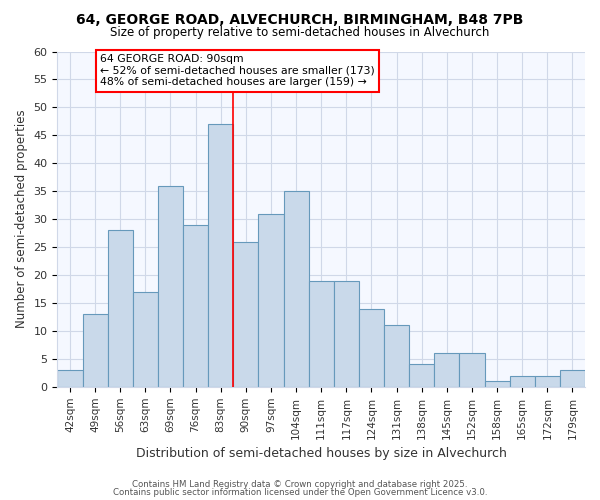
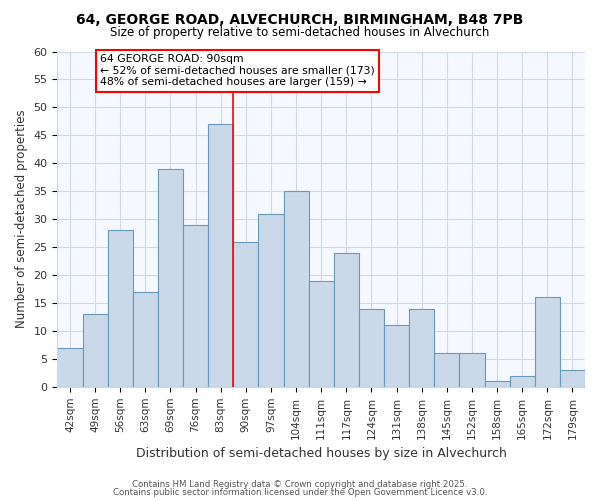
42sqm: 3 -> 7
69sqm: 36 -> 39
117sqm: 19 -> 24
138sqm: 4 -> 14
172sqm: 2 -> 16
